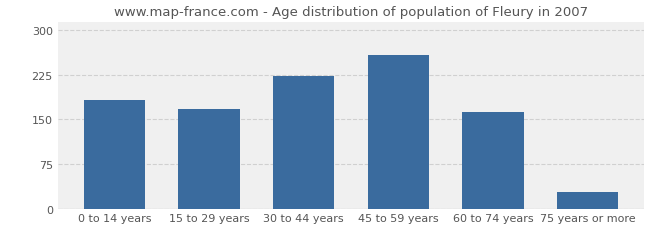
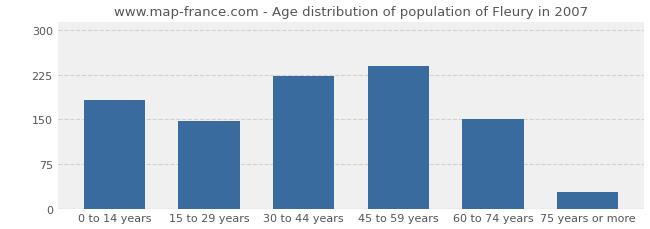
15 to 29 years: 168 -> 148
45 to 59 years: 258 -> 240
60 to 74 years: 162 -> 150
